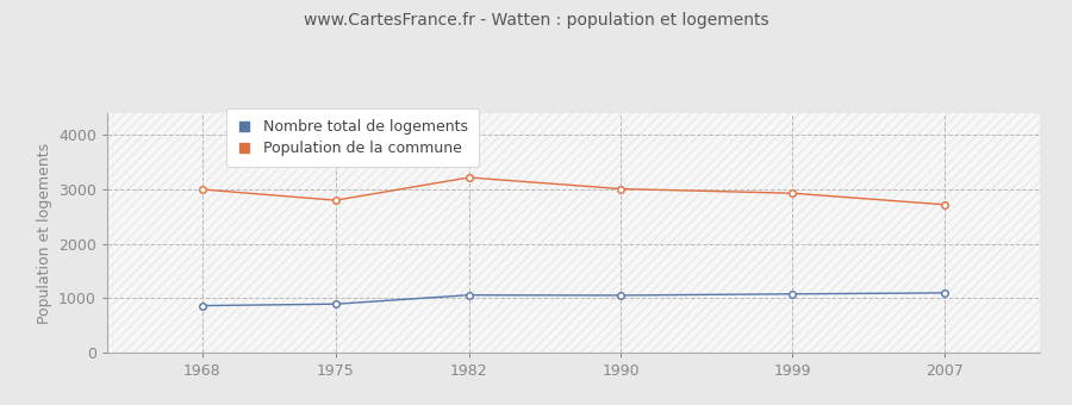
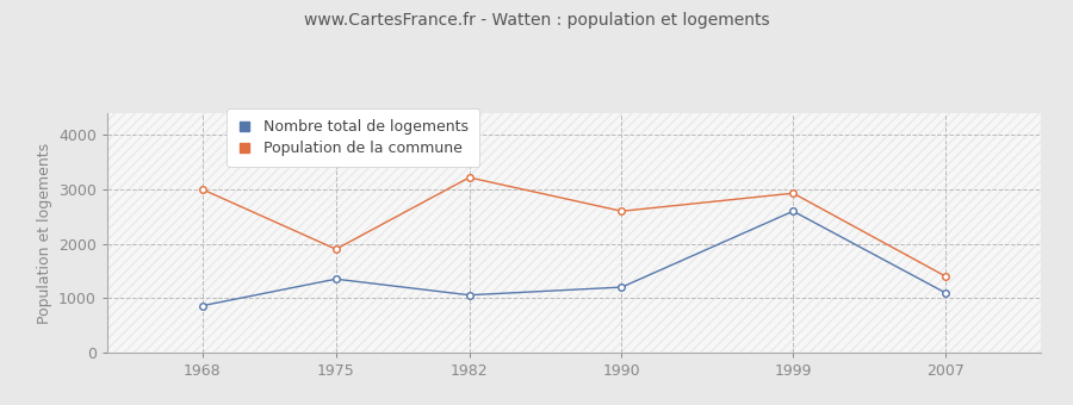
Nombre total de logements/1975: 890 -> 1350
Population de la commune/1975: 2800 -> 1900
Nombre total de logements/1990: 1050 -> 1200
Population de la commune/1990: 3010 -> 2600
Nombre total de logements/1999: 1080 -> 2600
Population de la commune/2007: 2720 -> 1400
